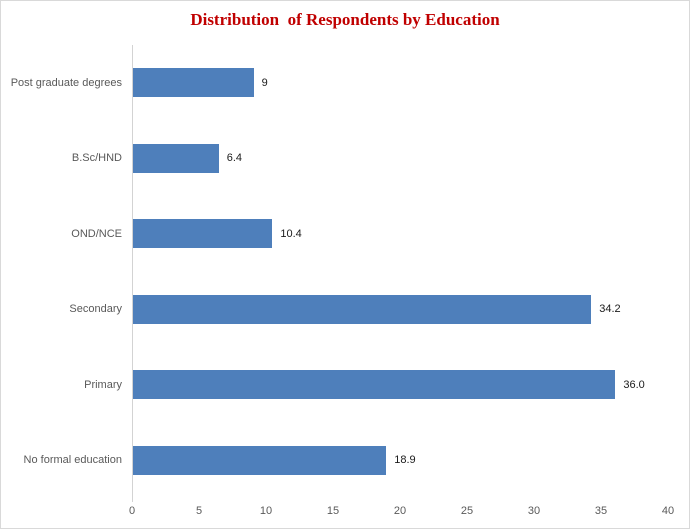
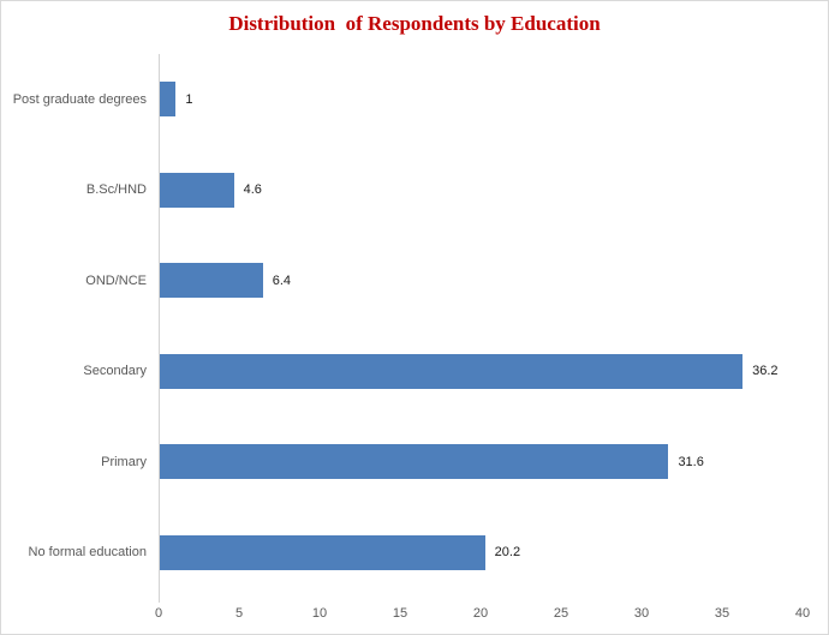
Post graduate degrees: 9 -> 1
B.Sc/HND: 6.4 -> 4.6
OND/NCE: 10.4 -> 6.4
Secondary: 34.2 -> 36.2
Primary: 36.0 -> 31.6
No formal education: 18.9 -> 20.2
